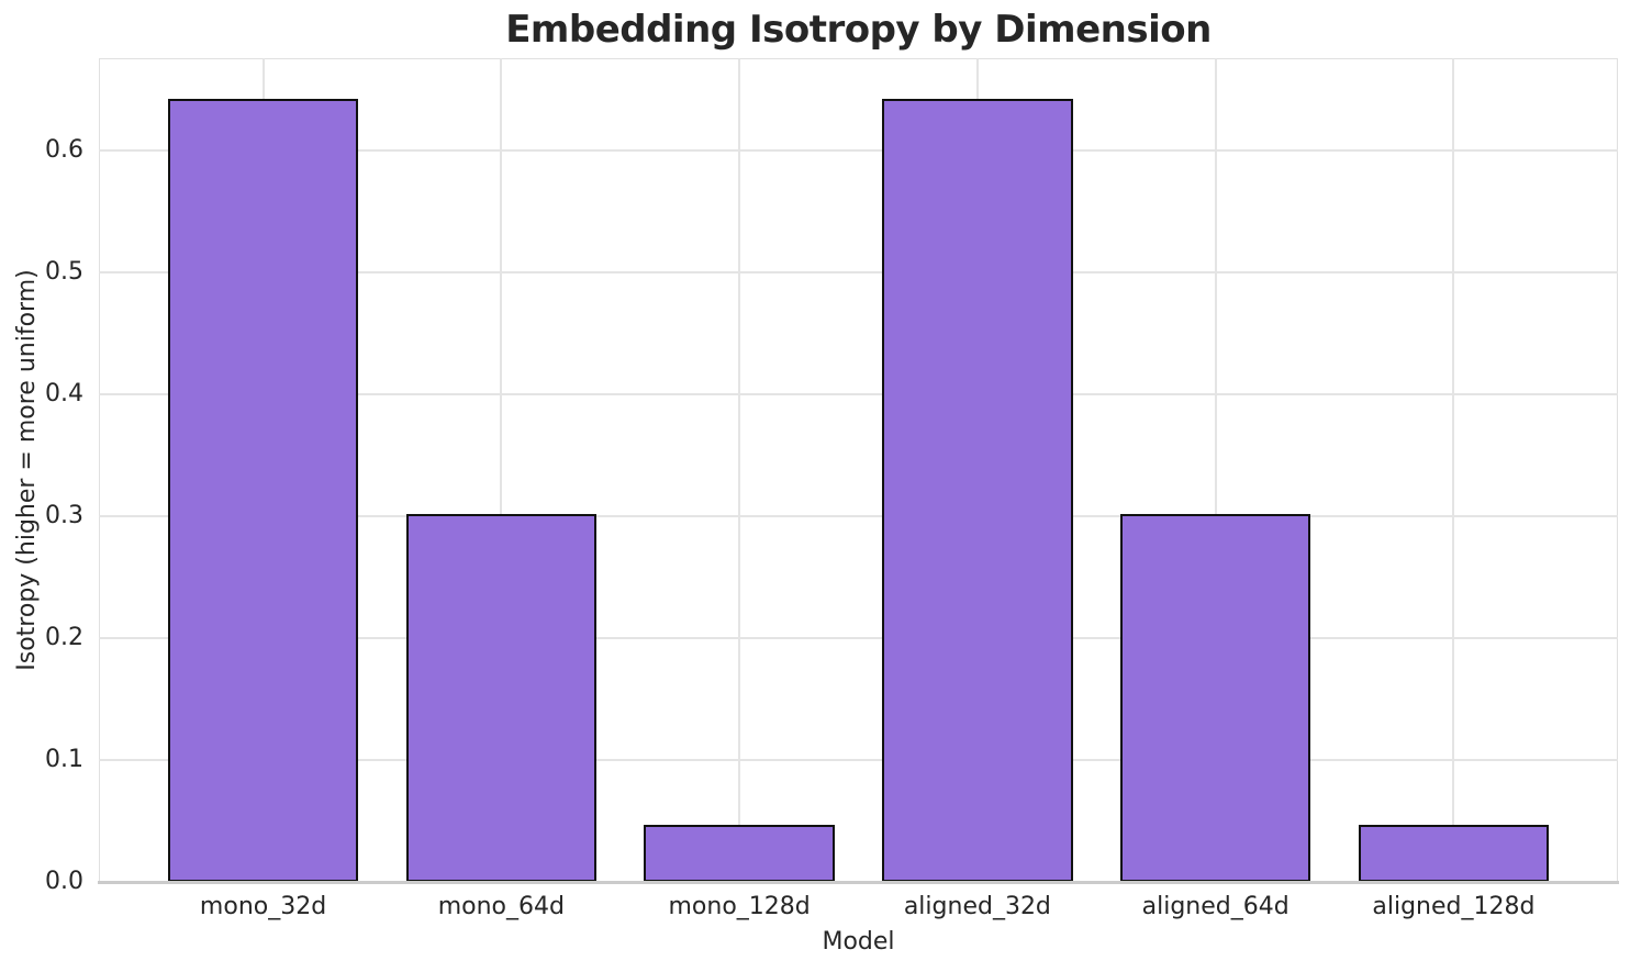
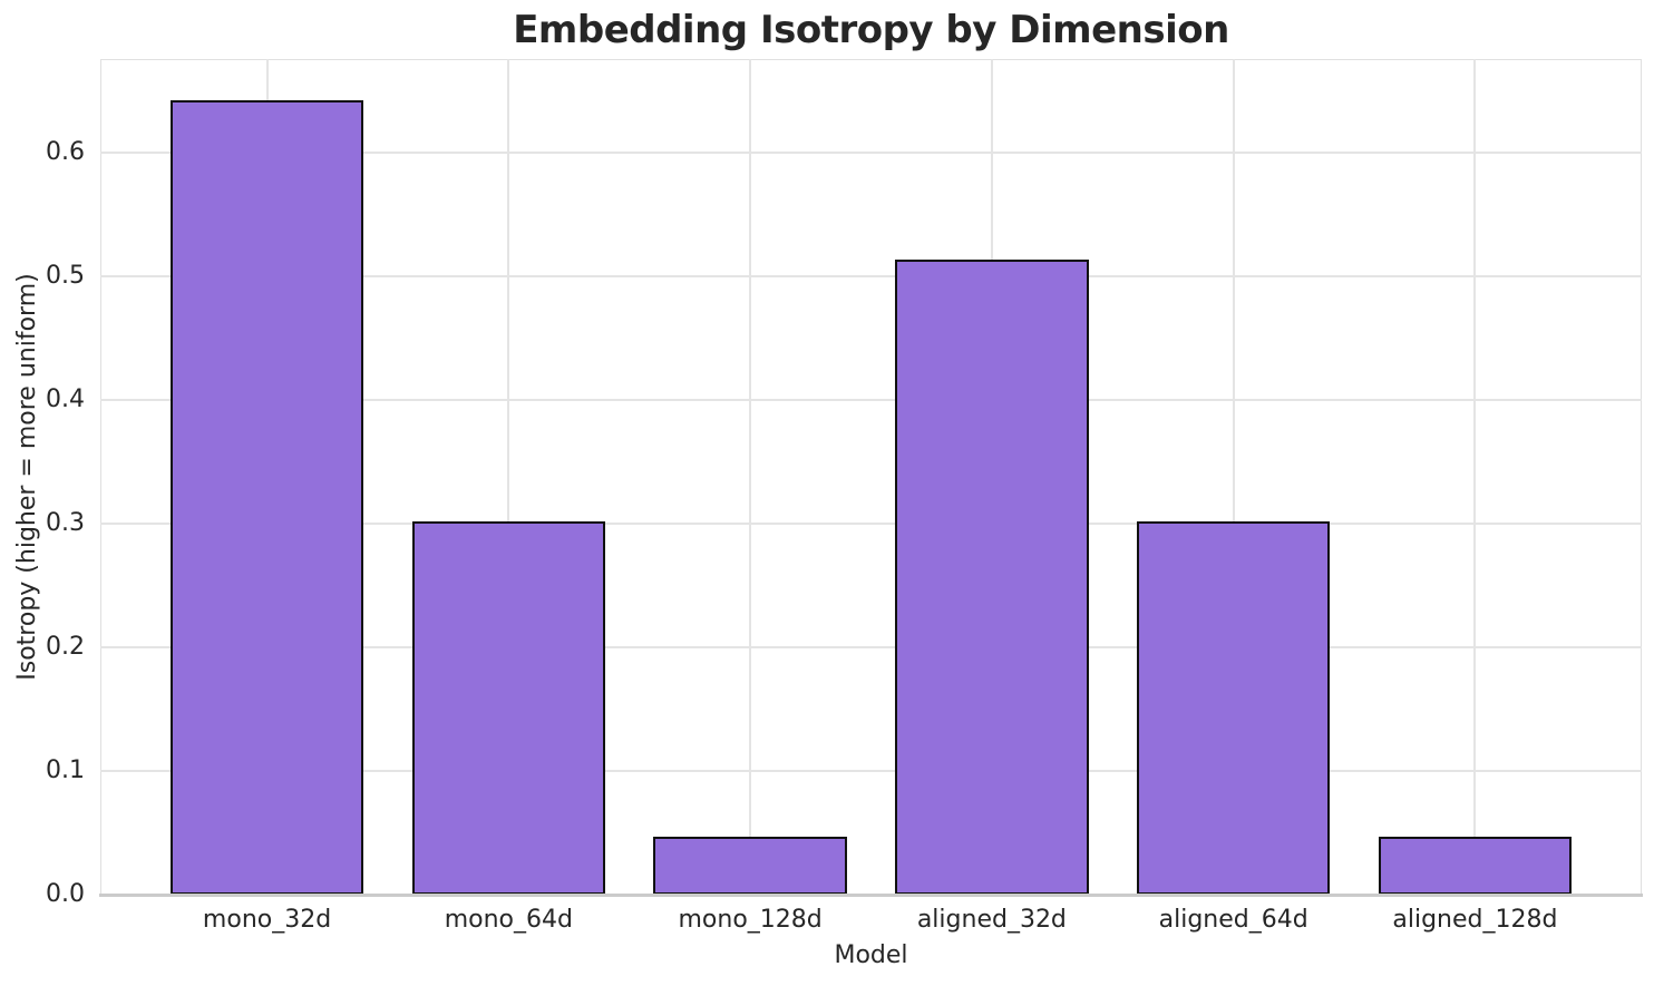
aligned_32d: 0.643 -> 0.514
